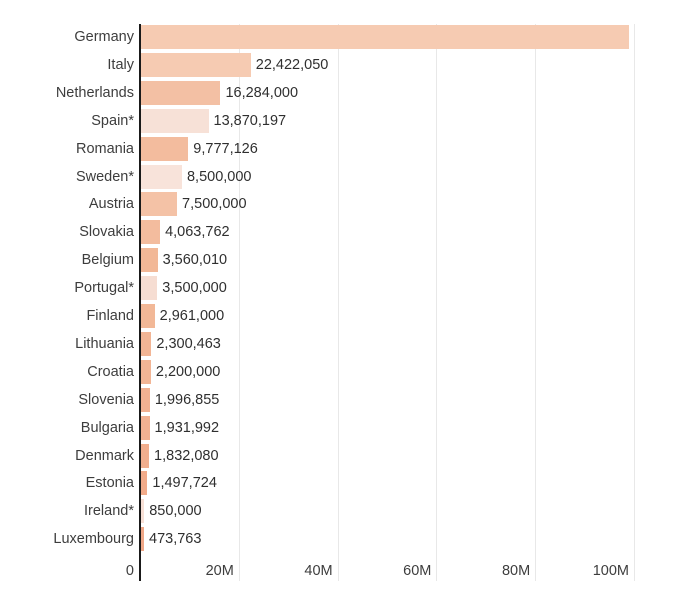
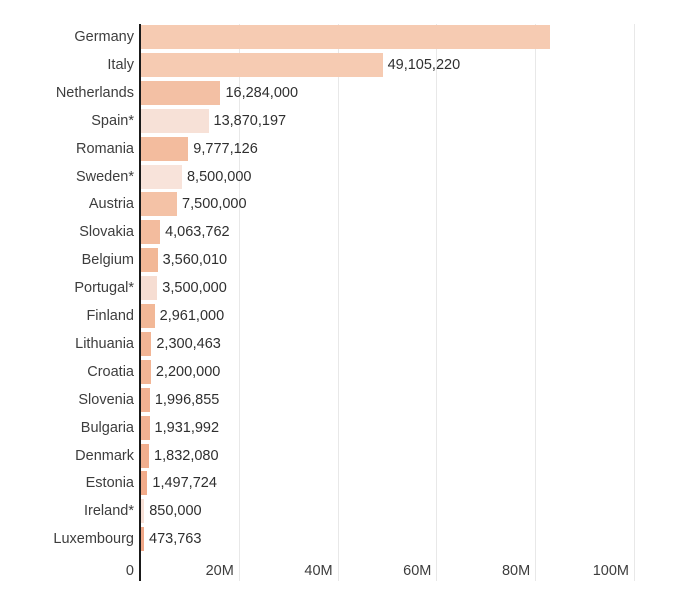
Germany: 99M -> 83M
Italy: 22,422,050 -> 49,105,220
